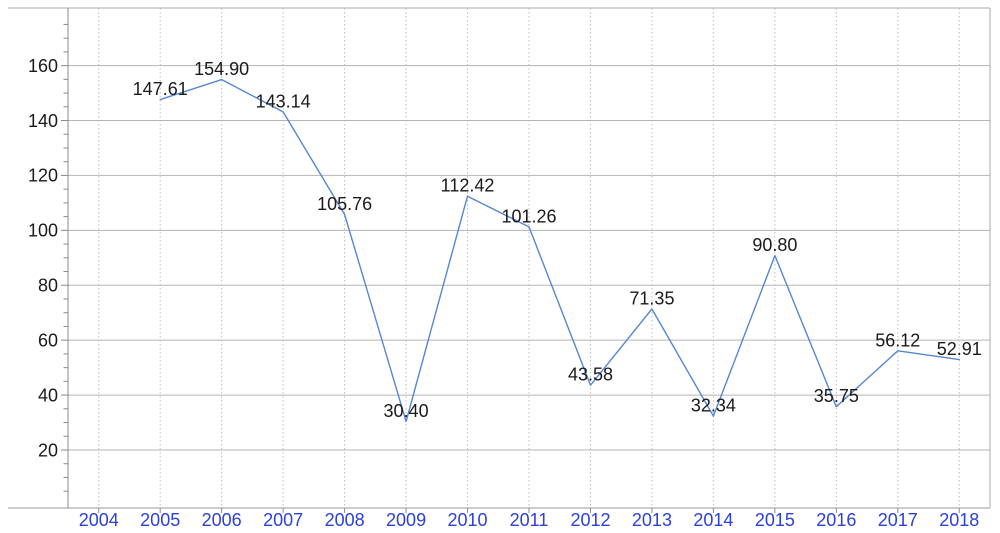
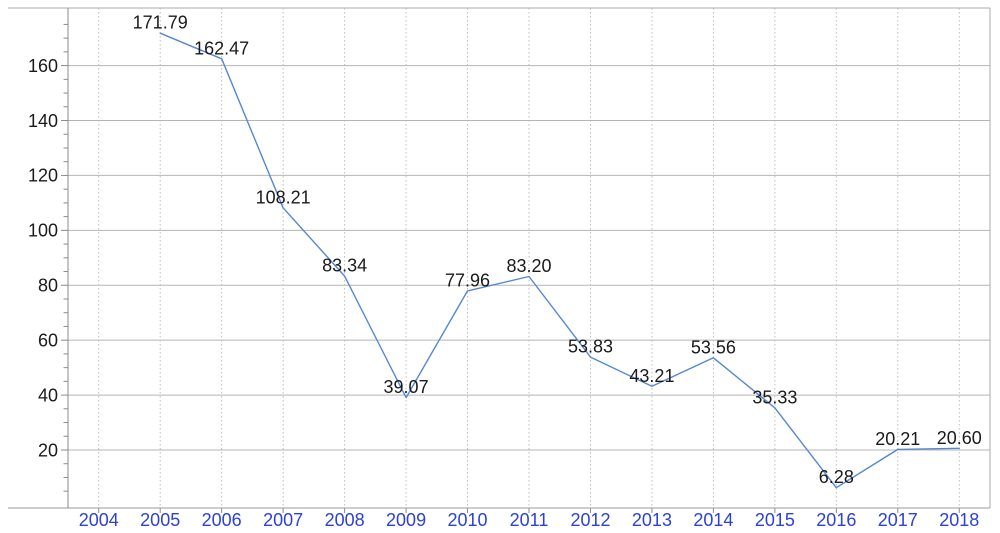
2005: 147.61 -> 171.79
2006: 154.90 -> 162.47
2007: 143.14 -> 108.21
2008: 105.76 -> 83.34
2009: 30.40 -> 39.07
2010: 112.42 -> 77.96
2011: 101.26 -> 83.20
2012: 43.58 -> 53.83
2013: 71.35 -> 43.21
2014: 32.34 -> 53.56
2015: 90.80 -> 35.33
2016: 35.75 -> 6.28
2017: 56.12 -> 20.21
2018: 52.91 -> 20.60
